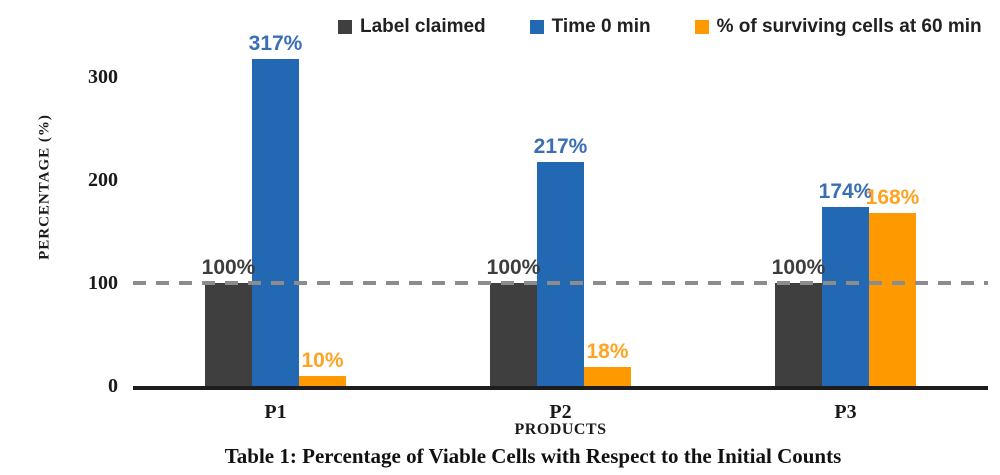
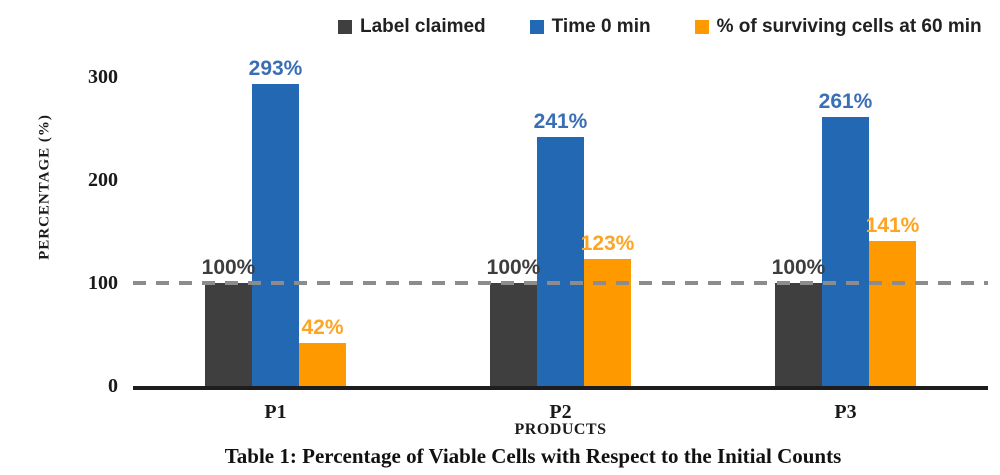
Time 0 min/P1: 317% -> 293%
% of surviving cells at 60 min/P1: 10% -> 42%
Time 0 min/P2: 217% -> 241%
% of surviving cells at 60 min/P2: 18% -> 123%
Time 0 min/P3: 174% -> 261%
% of surviving cells at 60 min/P3: 168% -> 141%
